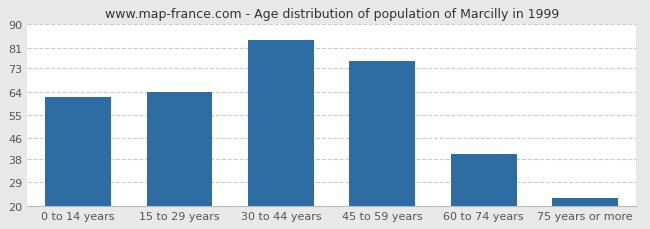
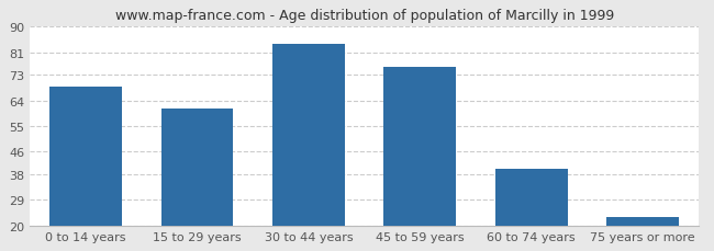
0 to 14 years: 62 -> 69
15 to 29 years: 64 -> 61
